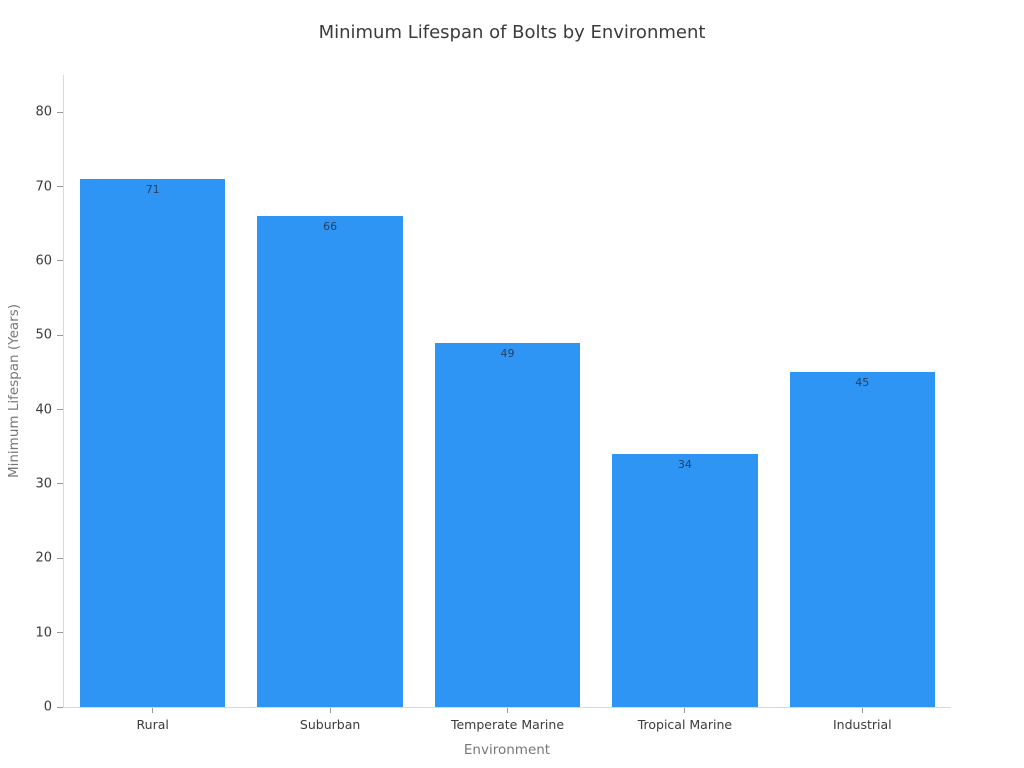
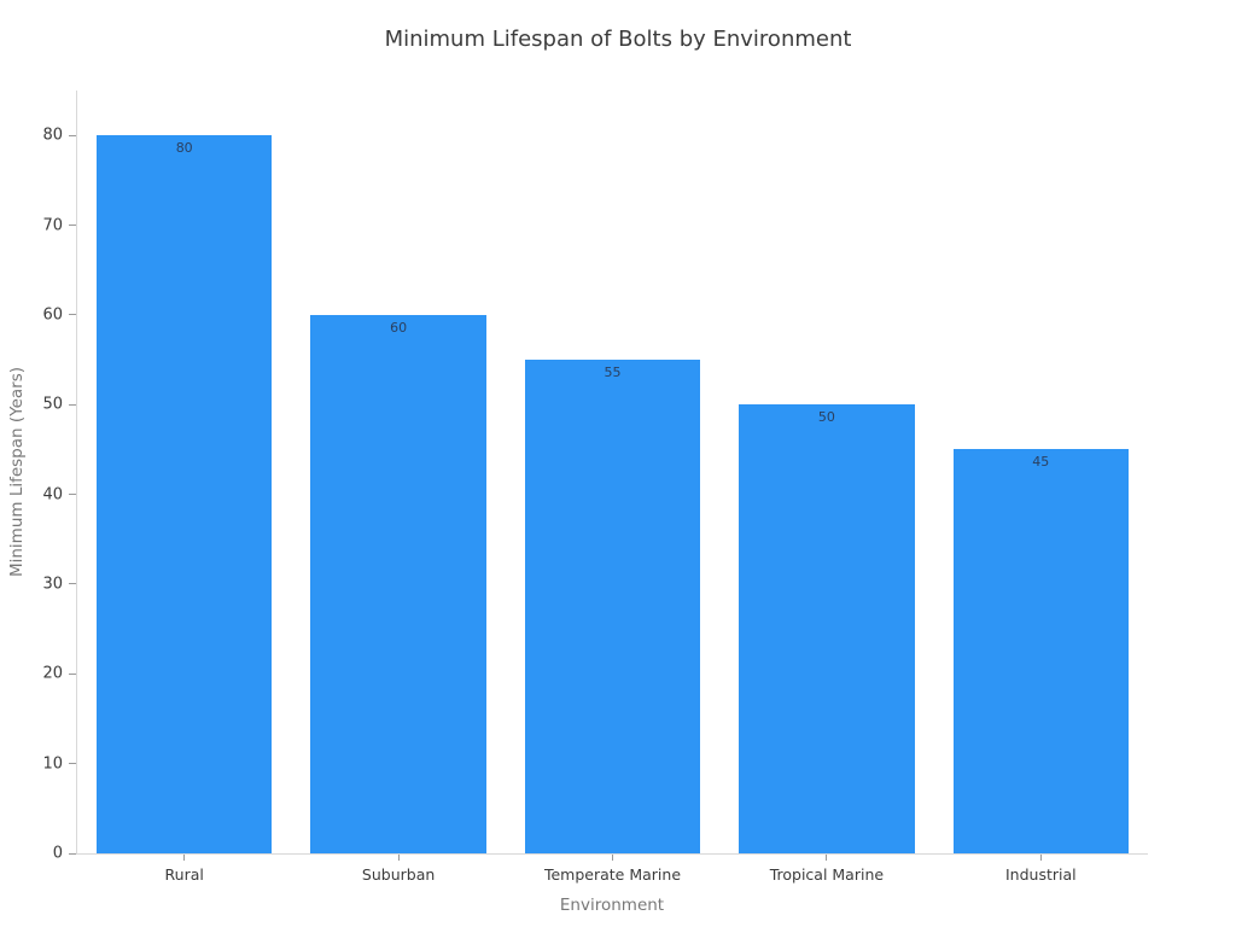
Rural: 71 -> 80
Suburban: 66 -> 60
Temperate Marine: 49 -> 55
Tropical Marine: 34 -> 50
